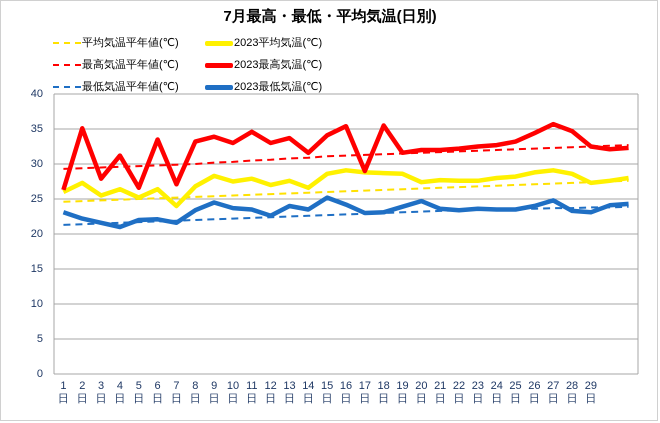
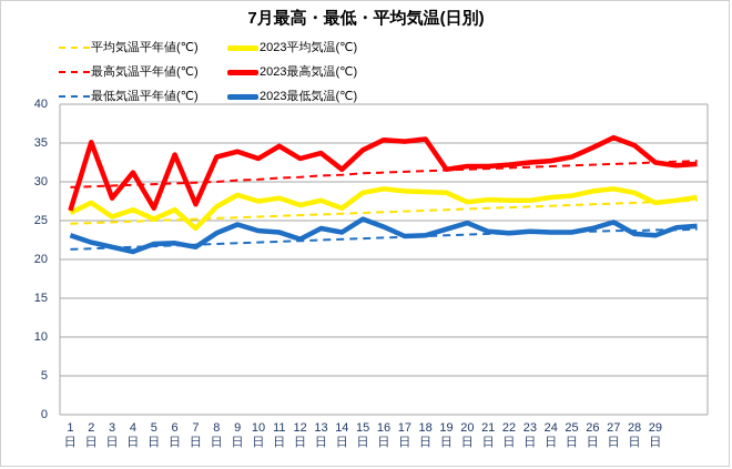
2023最高気温(℃)/17日: 29 -> 35
